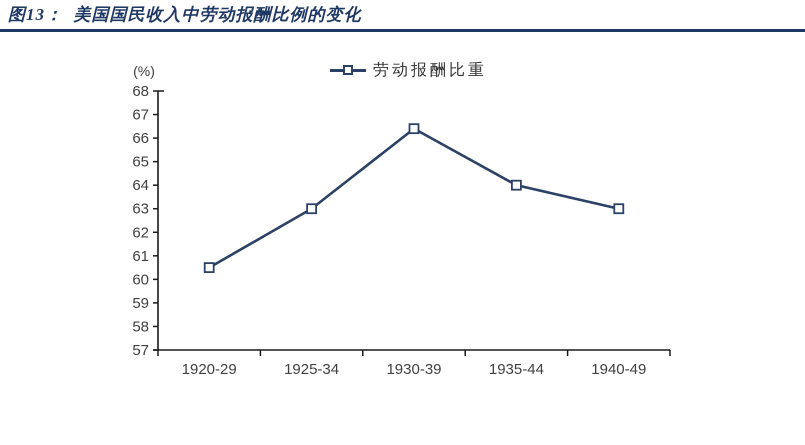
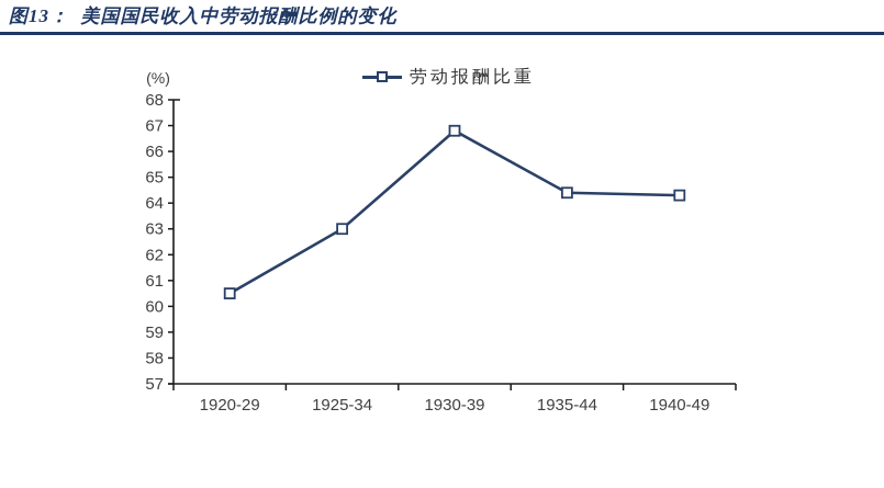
1930-39: 66.4 -> 66.8
1935-44: 64.0 -> 64.4
1940-49: 63.0 -> 64.3
